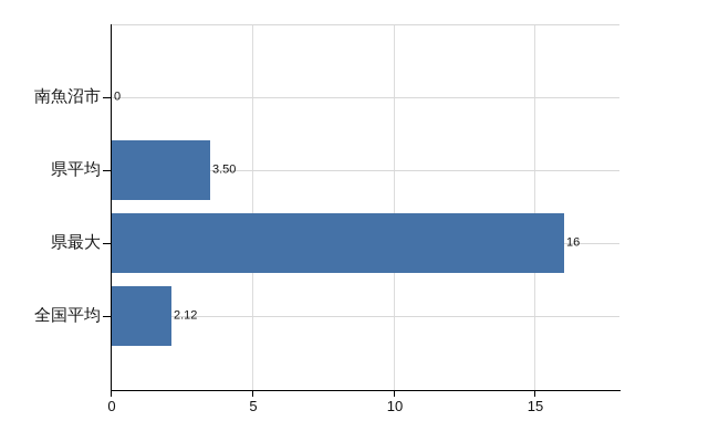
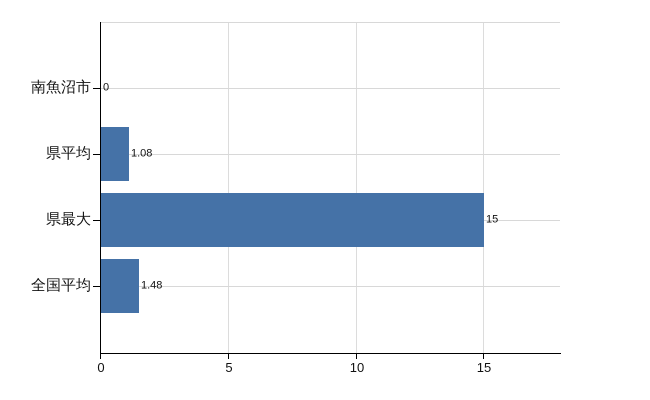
県平均: 3.50 -> 1.08
県最大: 16 -> 15
全国平均: 2.12 -> 1.48
